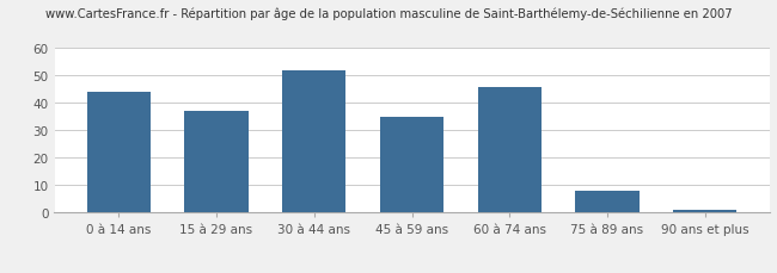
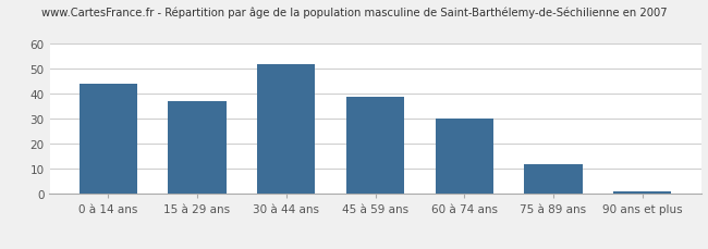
45 à 59 ans: 35 -> 39
60 à 74 ans: 46 -> 30
75 à 89 ans: 8 -> 12
